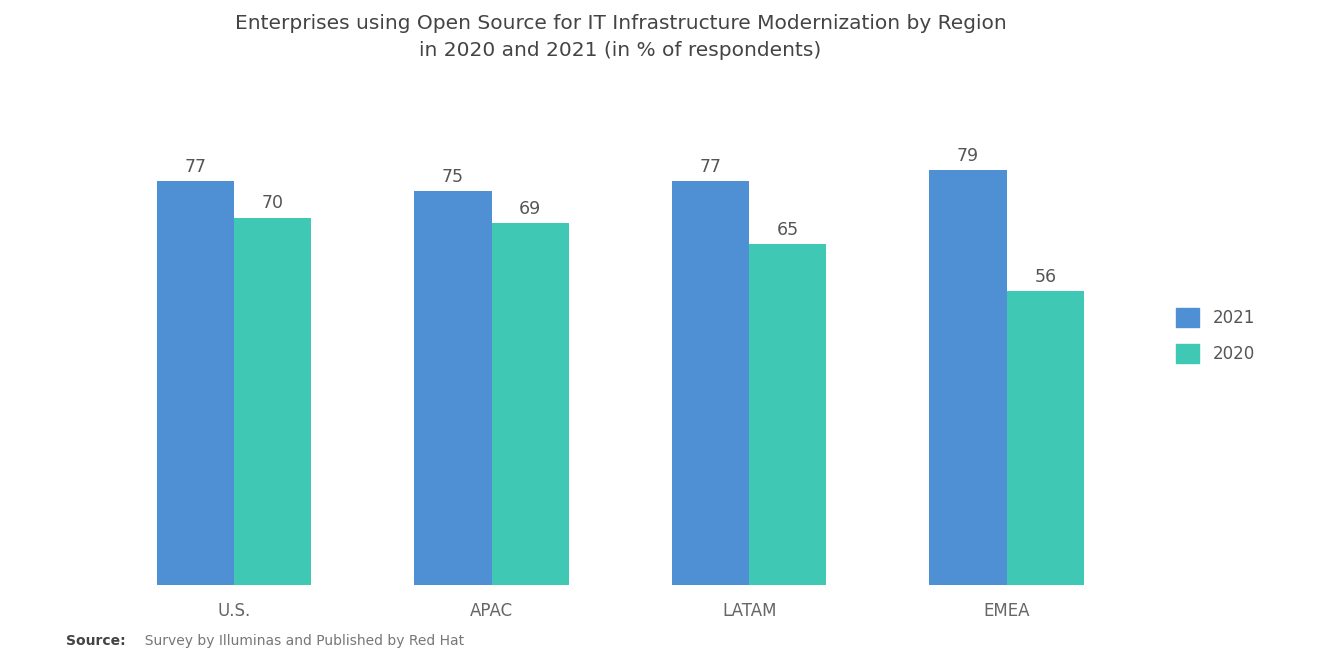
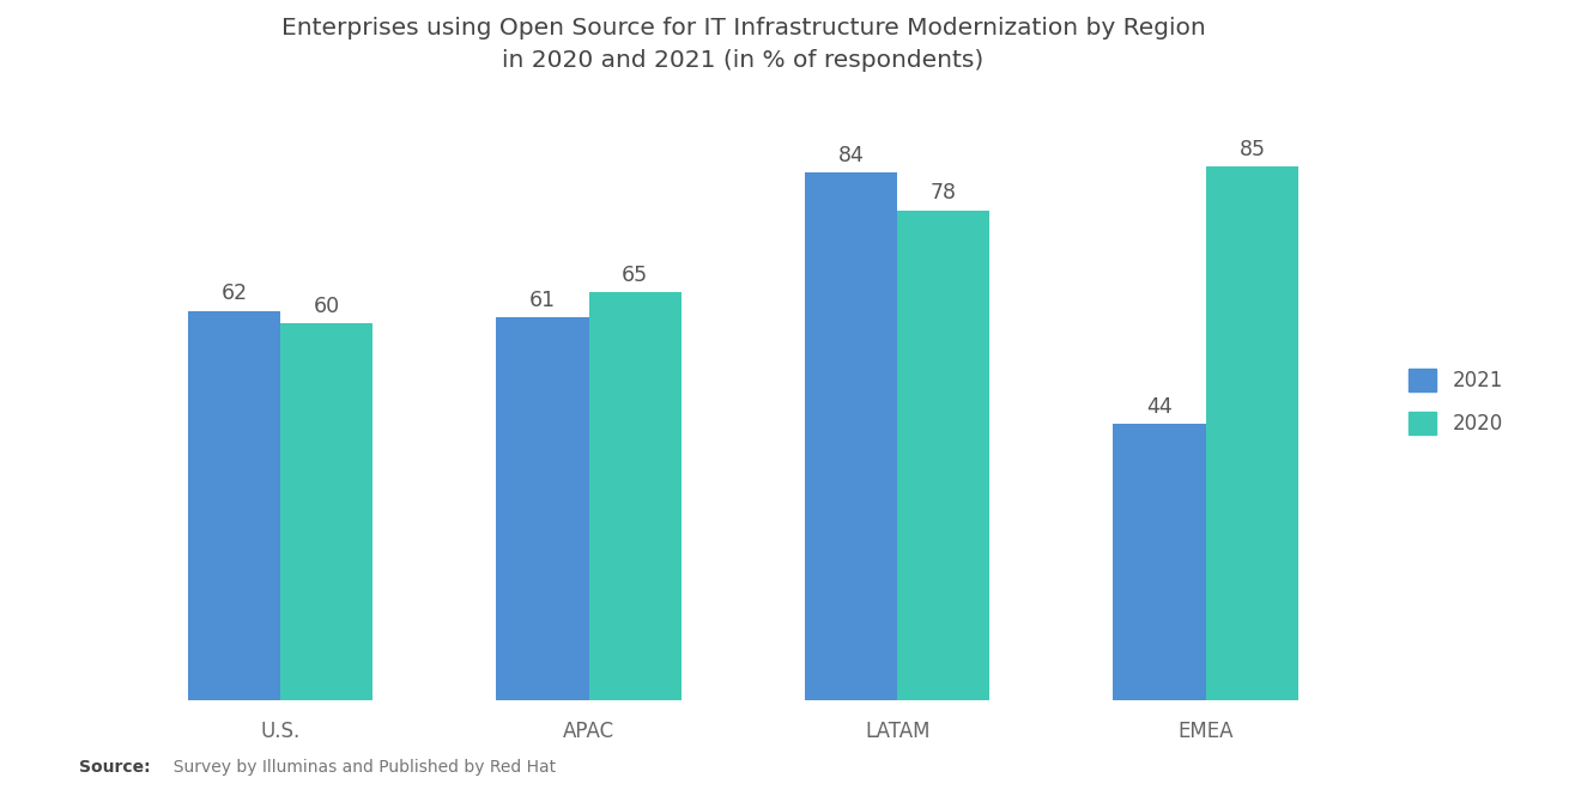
2021/U.S.: 77 -> 62
2020/U.S.: 70 -> 60
2021/APAC: 75 -> 61
2020/APAC: 69 -> 65
2021/LATAM: 77 -> 84
2020/LATAM: 65 -> 78
2021/EMEA: 79 -> 44
2020/EMEA: 56 -> 85
